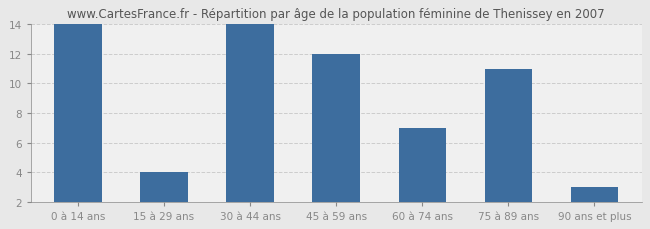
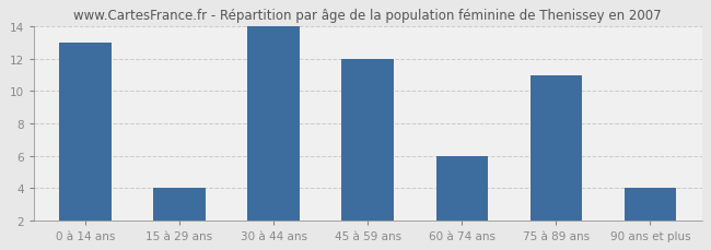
0 à 14 ans: 14 -> 13
60 à 74 ans: 7 -> 6
90 ans et plus: 3 -> 4
